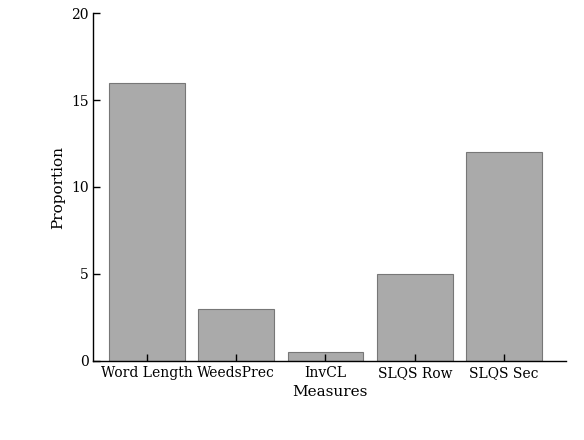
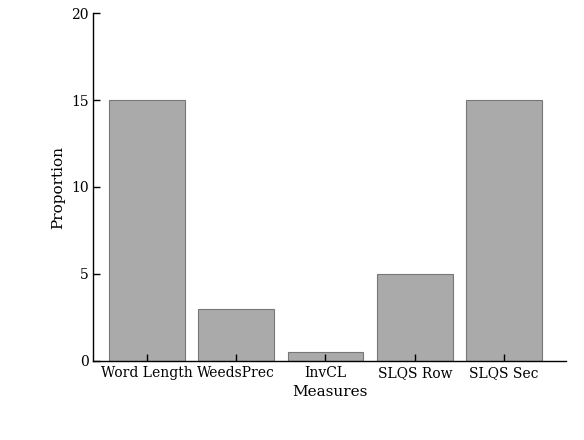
Word Length: 16.0 -> 15.0
SLQS Sec: 12.0 -> 15.0
